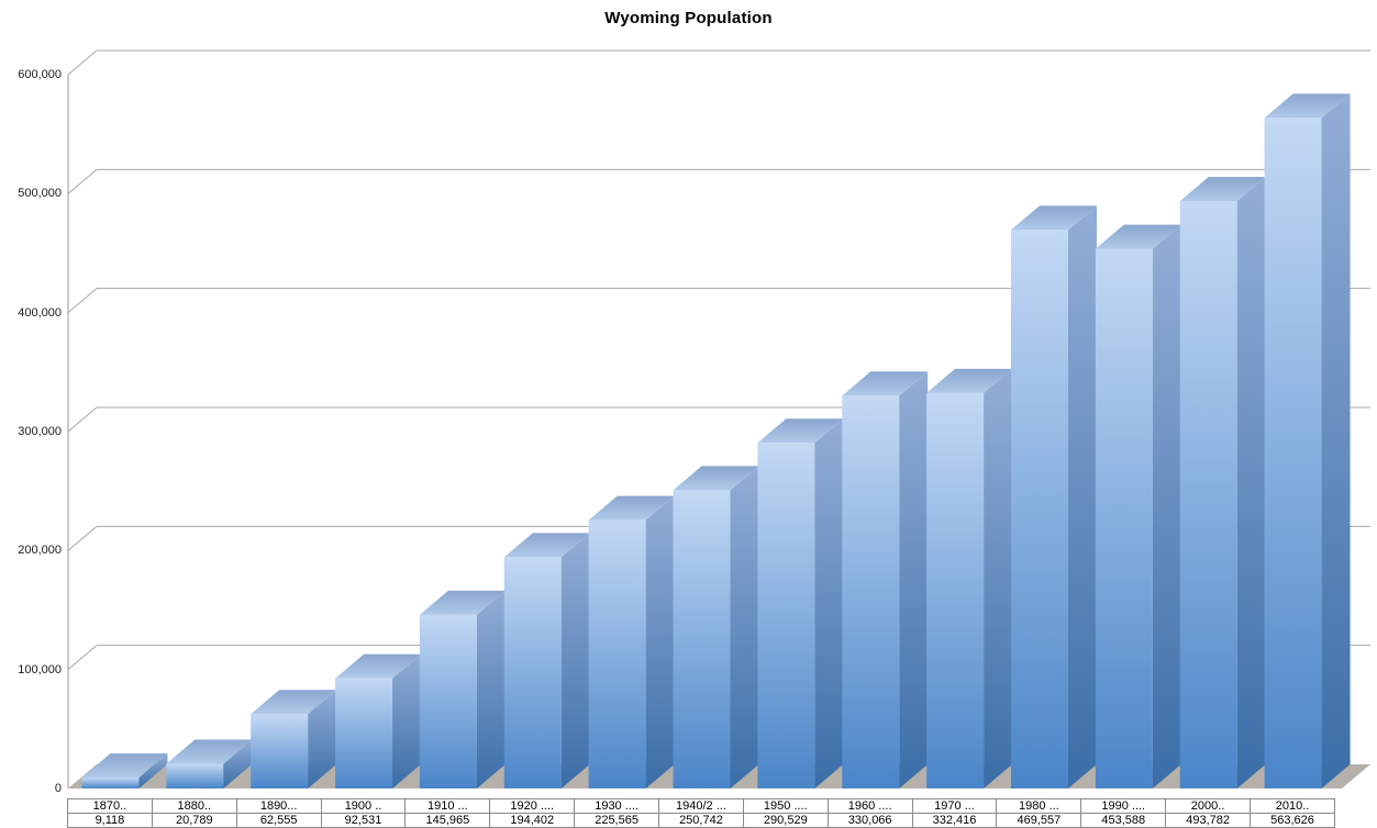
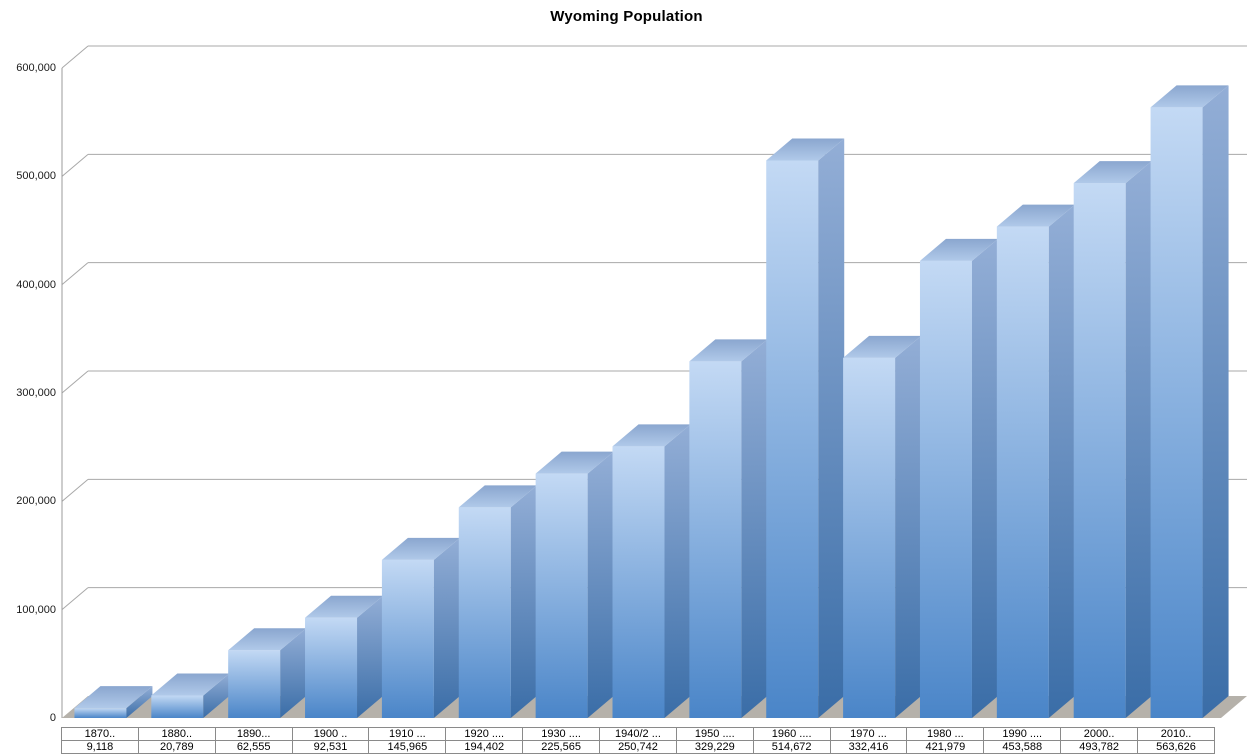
1950 ....: 290,529 -> 329,229
1960 ....: 330,066 -> 514,672
1980 ...: 469,557 -> 421,979
